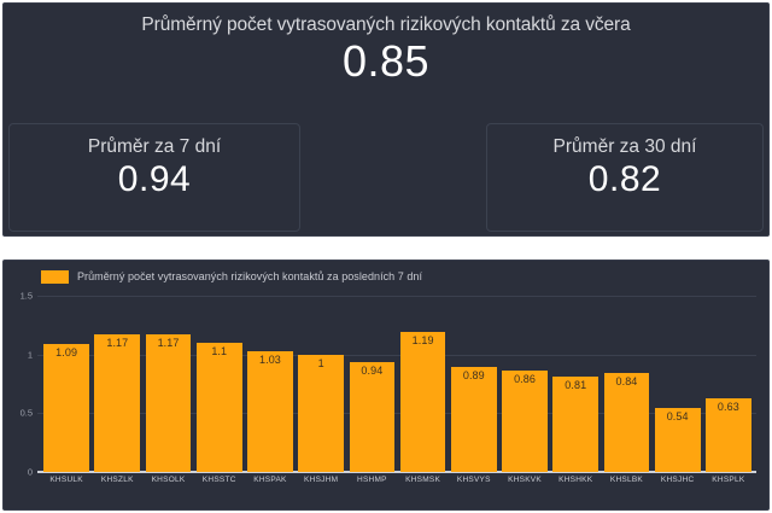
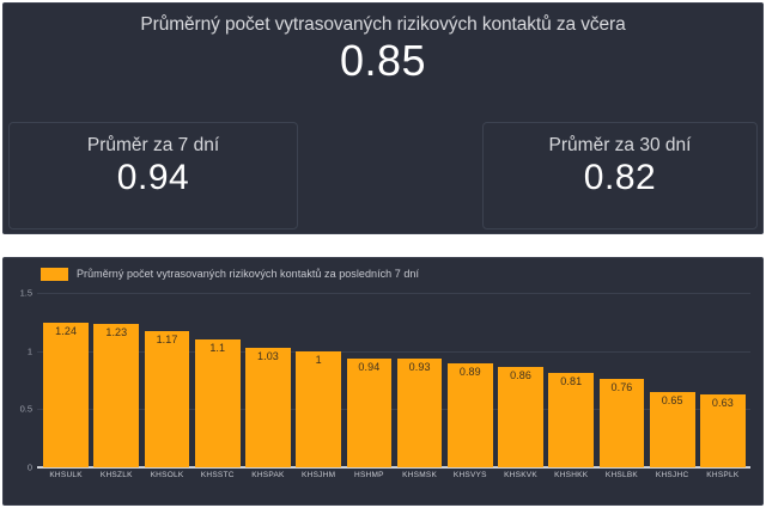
KHSULK: 1.09 -> 1.24
KHSZLK: 1.17 -> 1.23
KHSMSK: 1.19 -> 0.93
KHSLBK: 0.84 -> 0.76
KHSJHC: 0.54 -> 0.65
